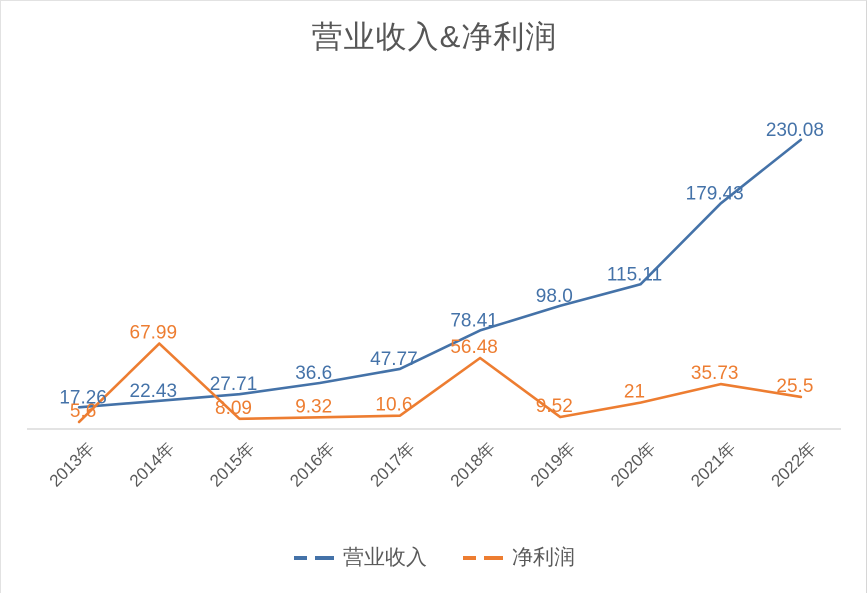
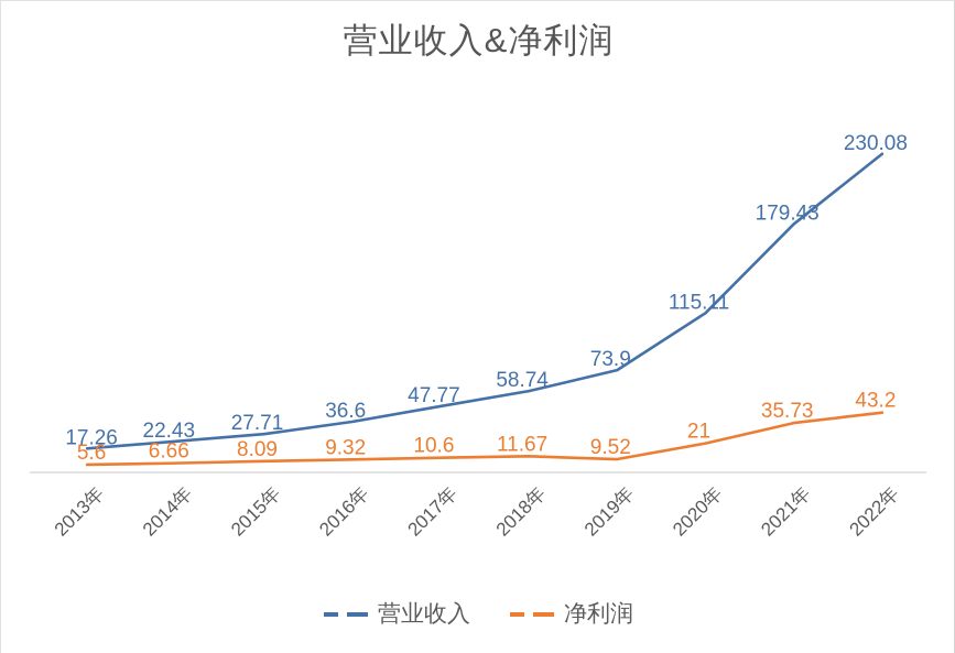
净利润/2014年: 67.99 -> 6.66
营业收入/2018年: 78.41 -> 58.74
净利润/2018年: 56.48 -> 11.67
营业收入/2019年: 98.0 -> 73.9
净利润/2022年: 25.5 -> 43.2
